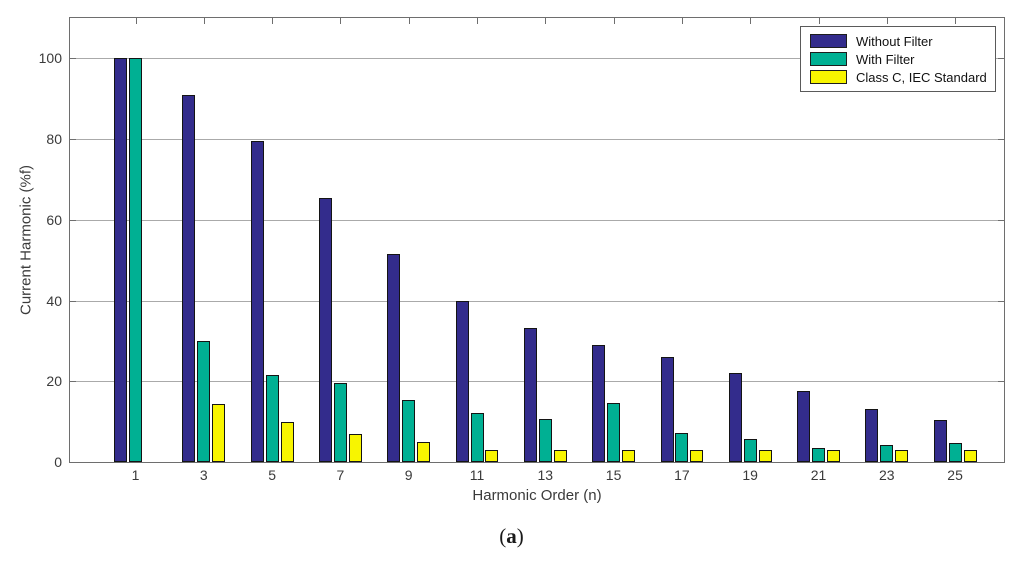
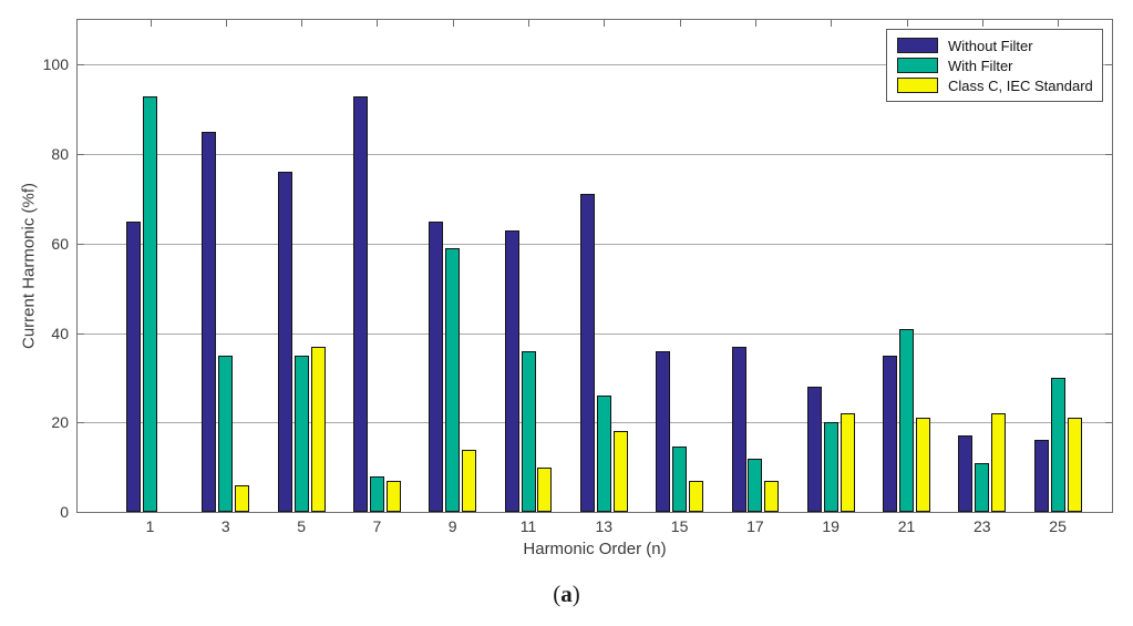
Without Filter/1: 100 -> 65
With Filter/1: 100 -> 93
Without Filter/3: 91 -> 85
With Filter/3: 30 -> 35
Class C, IEC Standard/3: 14 -> 6
Without Filter/5: 80 -> 76
With Filter/5: 22 -> 35
Class C, IEC Standard/5: 10 -> 37
Without Filter/7: 66 -> 93
With Filter/7: 20 -> 8
Without Filter/9: 52 -> 65
With Filter/9: 15 -> 59
Class C, IEC Standard/9: 5 -> 14
Without Filter/11: 40 -> 63
With Filter/11: 12 -> 36
Class C, IEC Standard/11: 3 -> 10
Without Filter/13: 33 -> 71
With Filter/13: 11 -> 26
Class C, IEC Standard/13: 3 -> 18
Without Filter/15: 29 -> 36
Class C, IEC Standard/15: 3 -> 7
Without Filter/17: 26 -> 37
With Filter/17: 7 -> 12
Class C, IEC Standard/17: 3 -> 7
Without Filter/19: 22 -> 28
With Filter/19: 6 -> 20
Class C, IEC Standard/19: 3 -> 22
Without Filter/21: 18 -> 35
With Filter/21: 4 -> 41
Class C, IEC Standard/21: 3 -> 21
Without Filter/23: 13 -> 17
With Filter/23: 4 -> 11
Class C, IEC Standard/23: 3 -> 22
Without Filter/25: 10 -> 16
With Filter/25: 5 -> 30
Class C, IEC Standard/25: 3 -> 21
